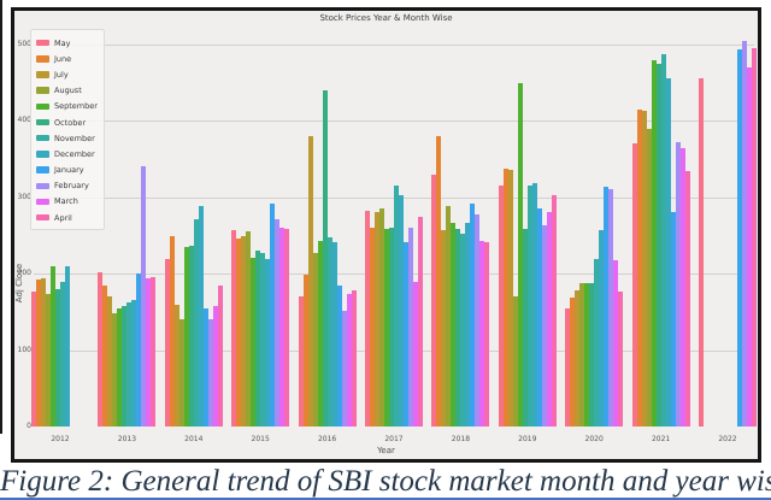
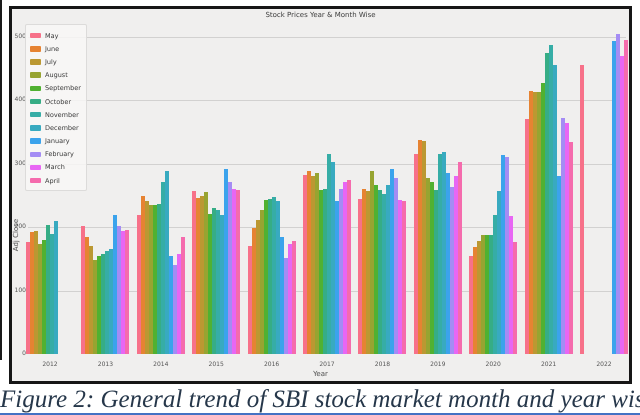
September/2012: 210 -> 180
October/2012: 180 -> 200
January/2013: 200 -> 220
February/2013: 340 -> 200
July/2014: 160 -> 240
August/2014: 140 -> 240
July/2016: 380 -> 210
October/2016: 440 -> 240
June/2017: 260 -> 290
March/2017: 190 -> 270
May/2018: 330 -> 240
June/2018: 380 -> 260
August/2019: 170 -> 280
September/2019: 450 -> 270
August/2021: 390 -> 410
September/2021: 480 -> 430
